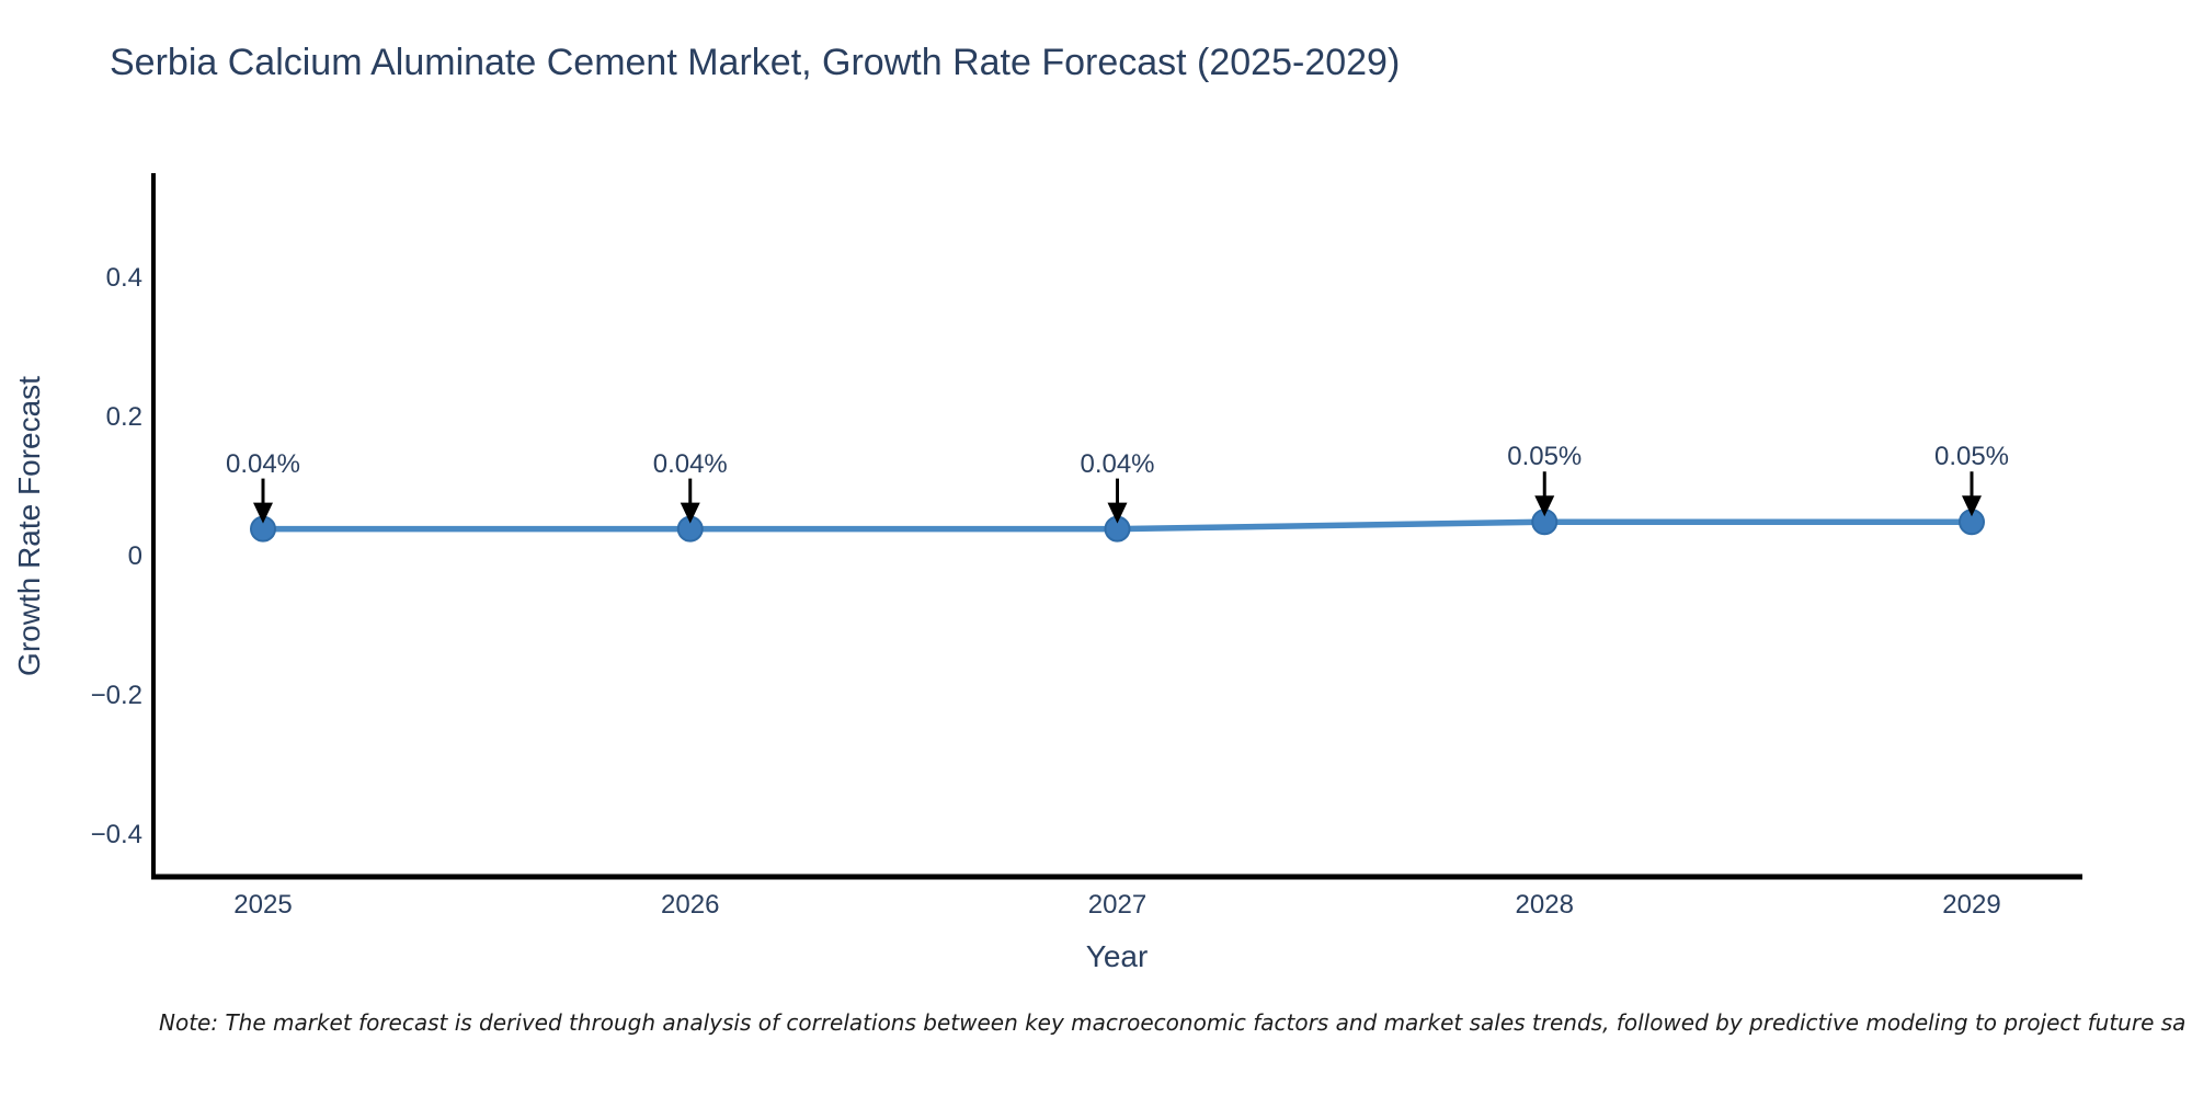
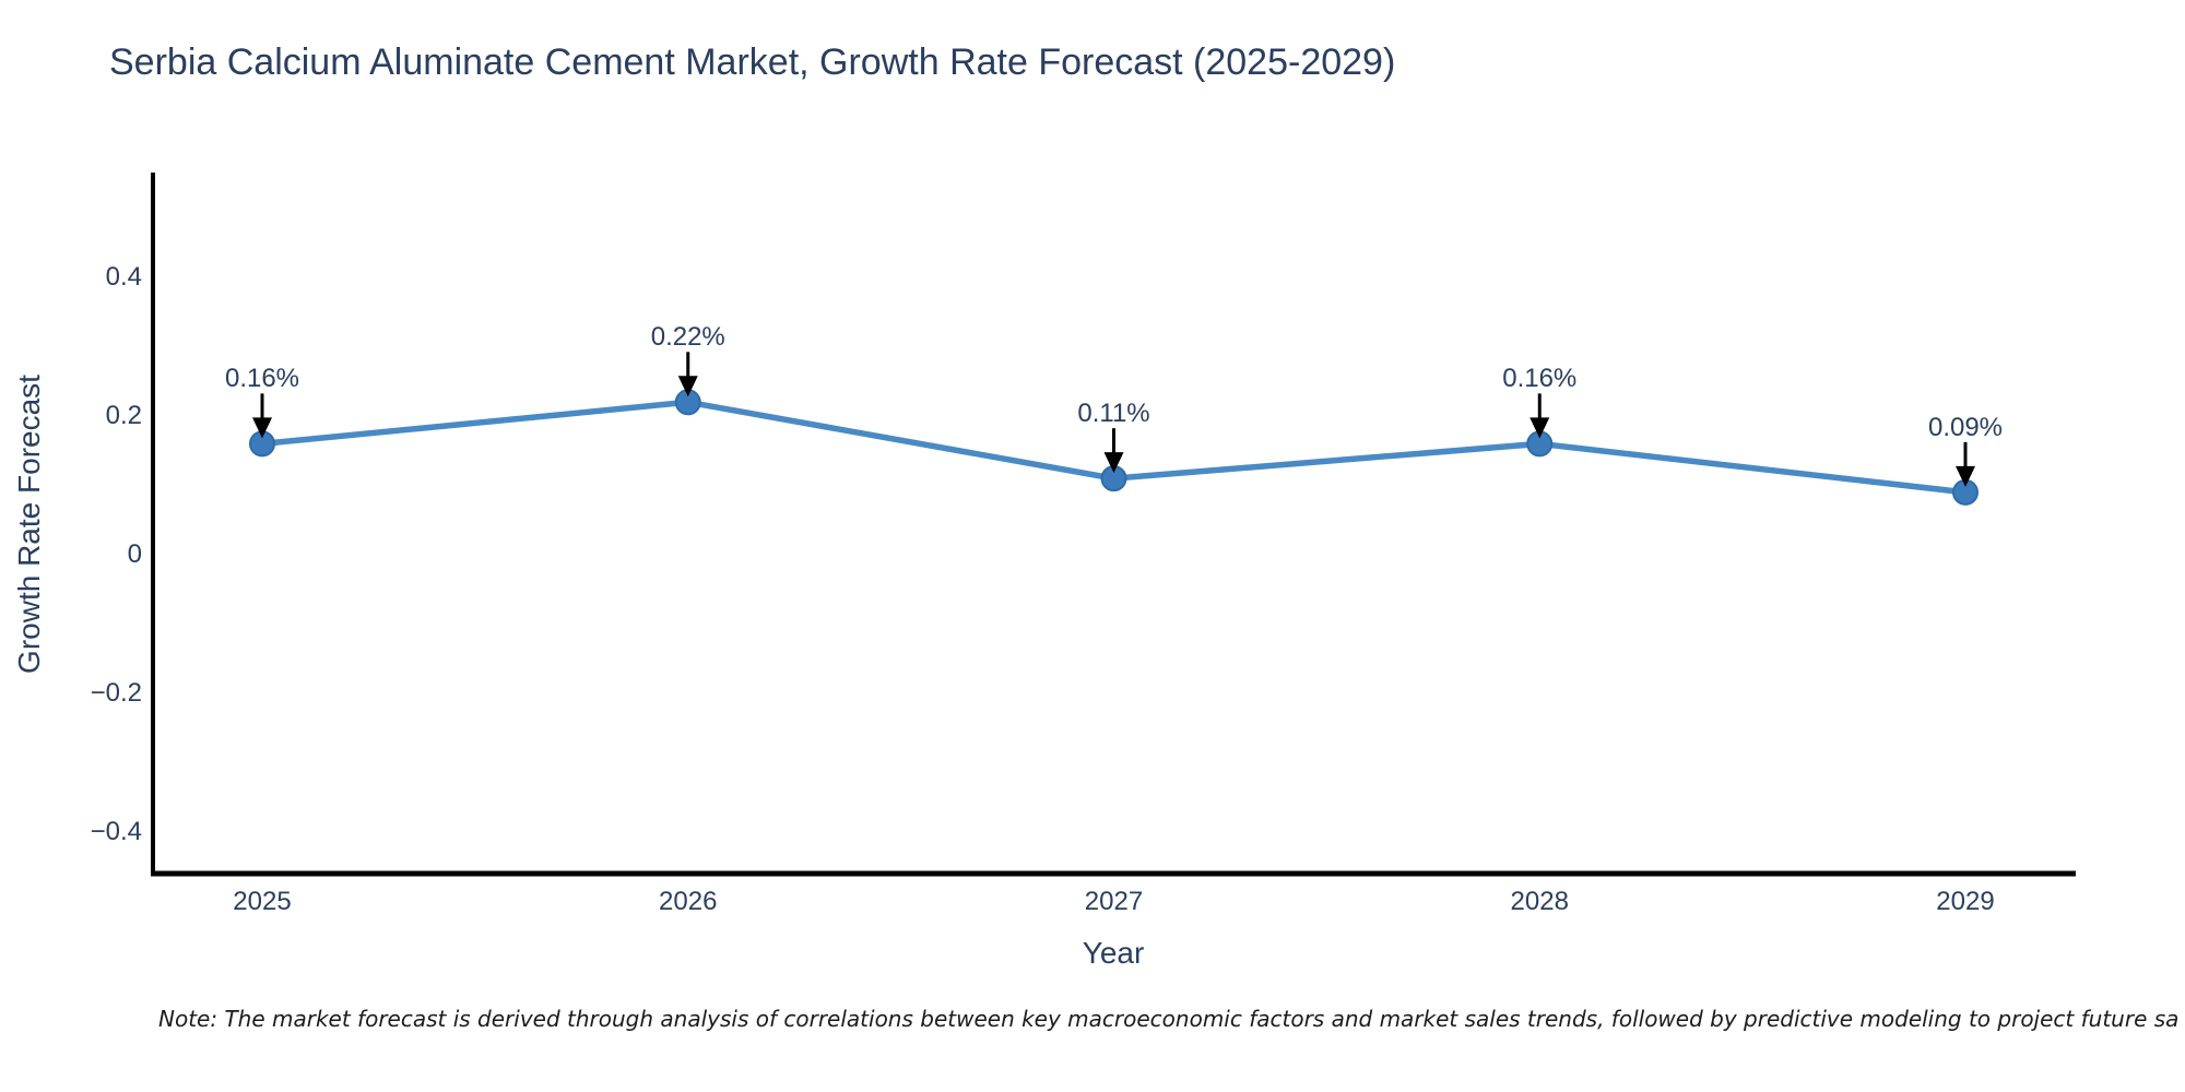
2025: 0.04% -> 0.16%
2026: 0.04% -> 0.22%
2027: 0.04% -> 0.11%
2028: 0.05% -> 0.16%
2029: 0.05% -> 0.09%
